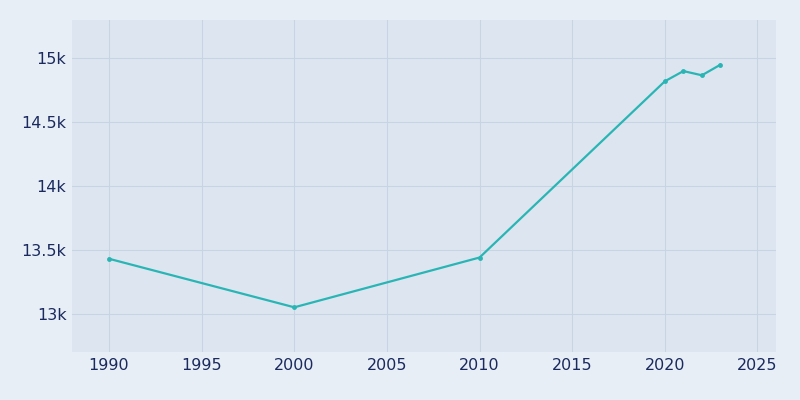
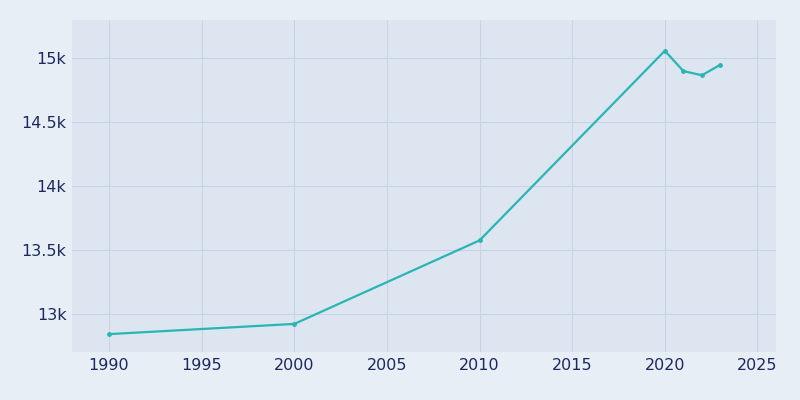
1990: 13.43k -> 12.84k
2000: 13.05k -> 12.92k
2010: 13.44k -> 13.57k
2020: 14.82k -> 15.06k
